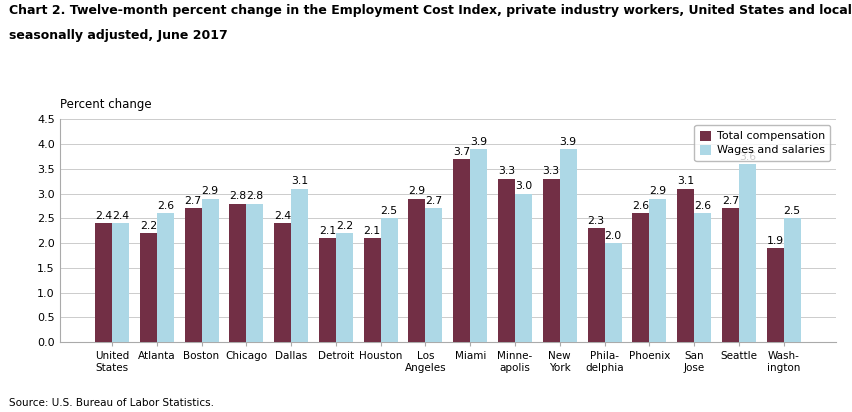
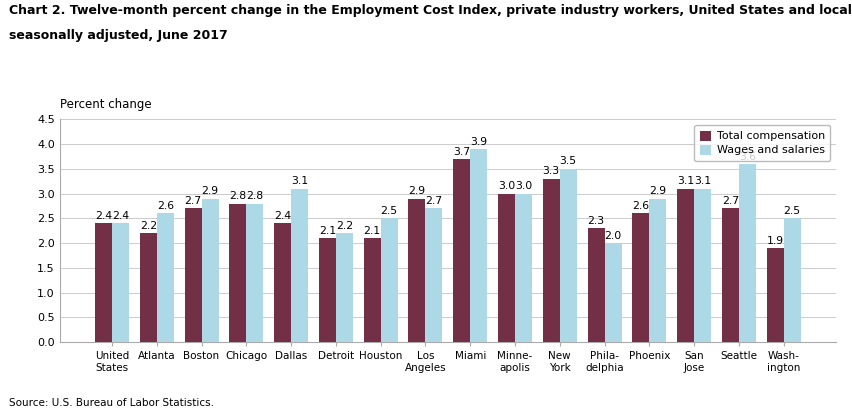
Total compensation/Minne- apolis: 3.3 -> 3.0
Wages and salaries/New York: 3.9 -> 3.5
Wages and salaries/San Jose: 2.6 -> 3.1
